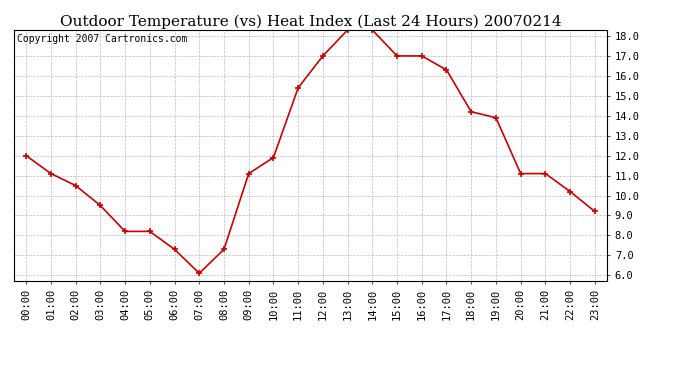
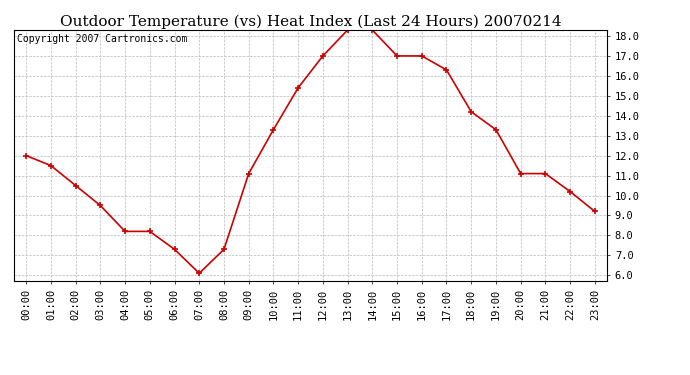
01:00: 11.1 -> 11.5
10:00: 11.9 -> 13.3
19:00: 13.9 -> 13.3
